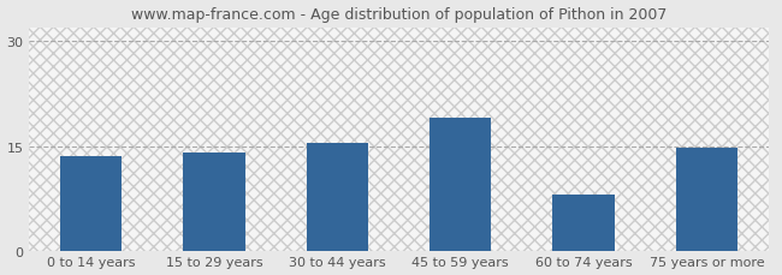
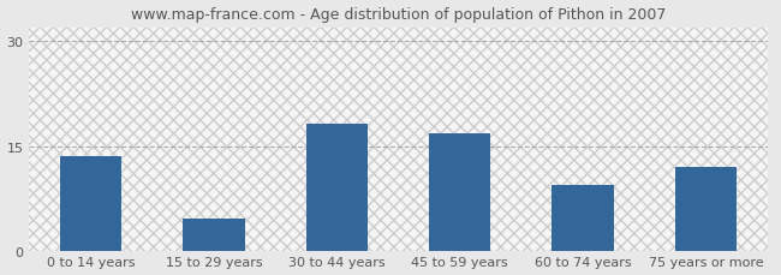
15 to 29 years: 14.0 -> 4.6
30 to 44 years: 15.5 -> 18.2
45 to 59 years: 19.0 -> 16.8
60 to 74 years: 8.0 -> 9.4
75 years or more: 14.7 -> 12.0
